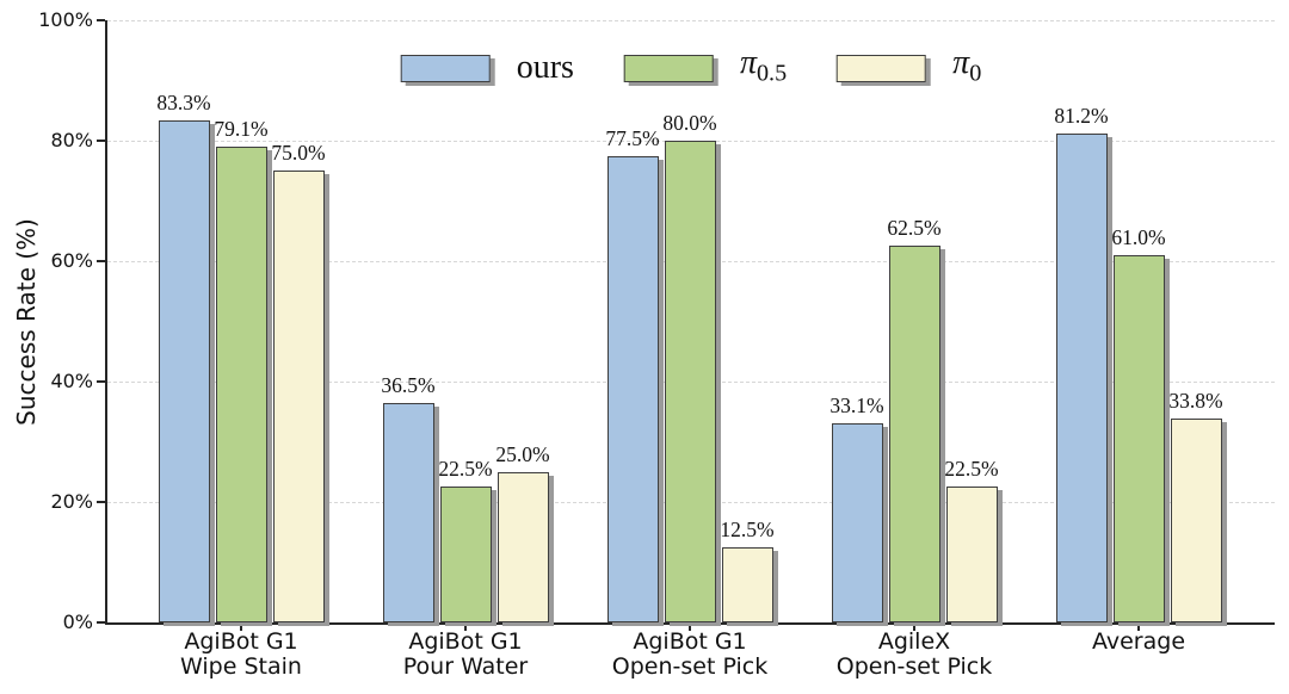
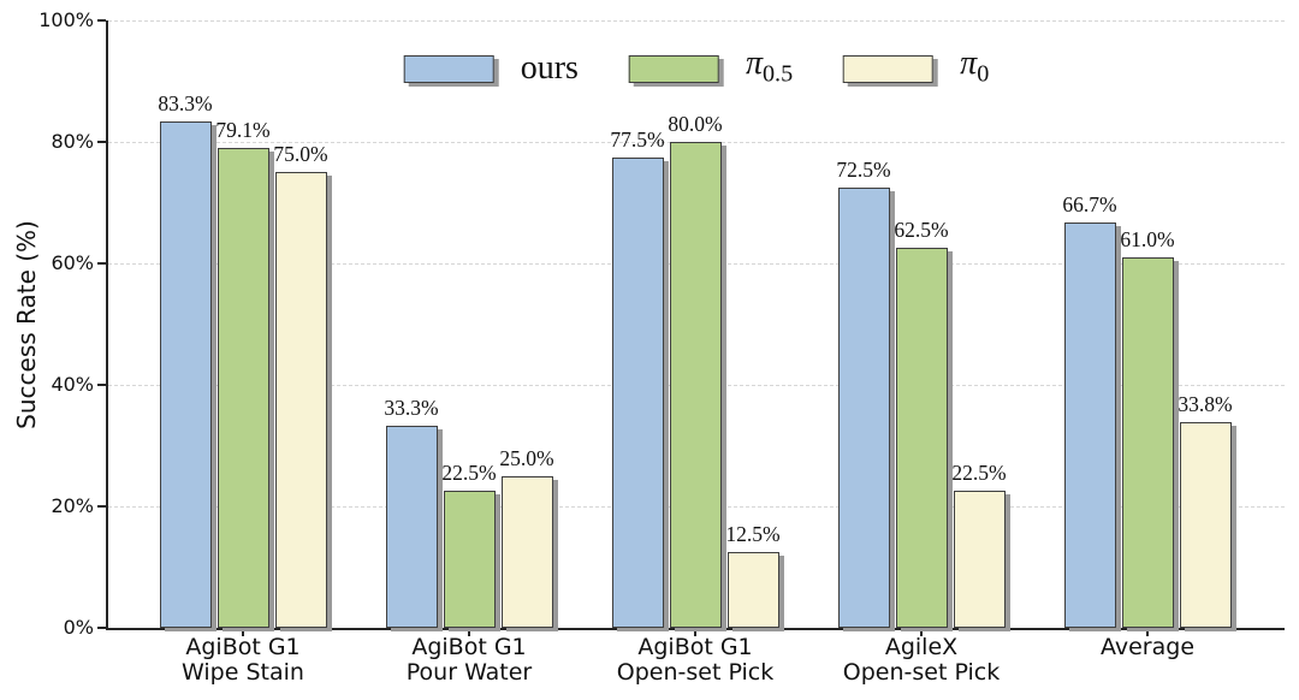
ours/AgiBot G1 Pour Water: 36.5% -> 33.3%
ours/AgileX Open-set Pick: 33.1% -> 72.5%
ours/Average: 81.2% -> 66.7%
